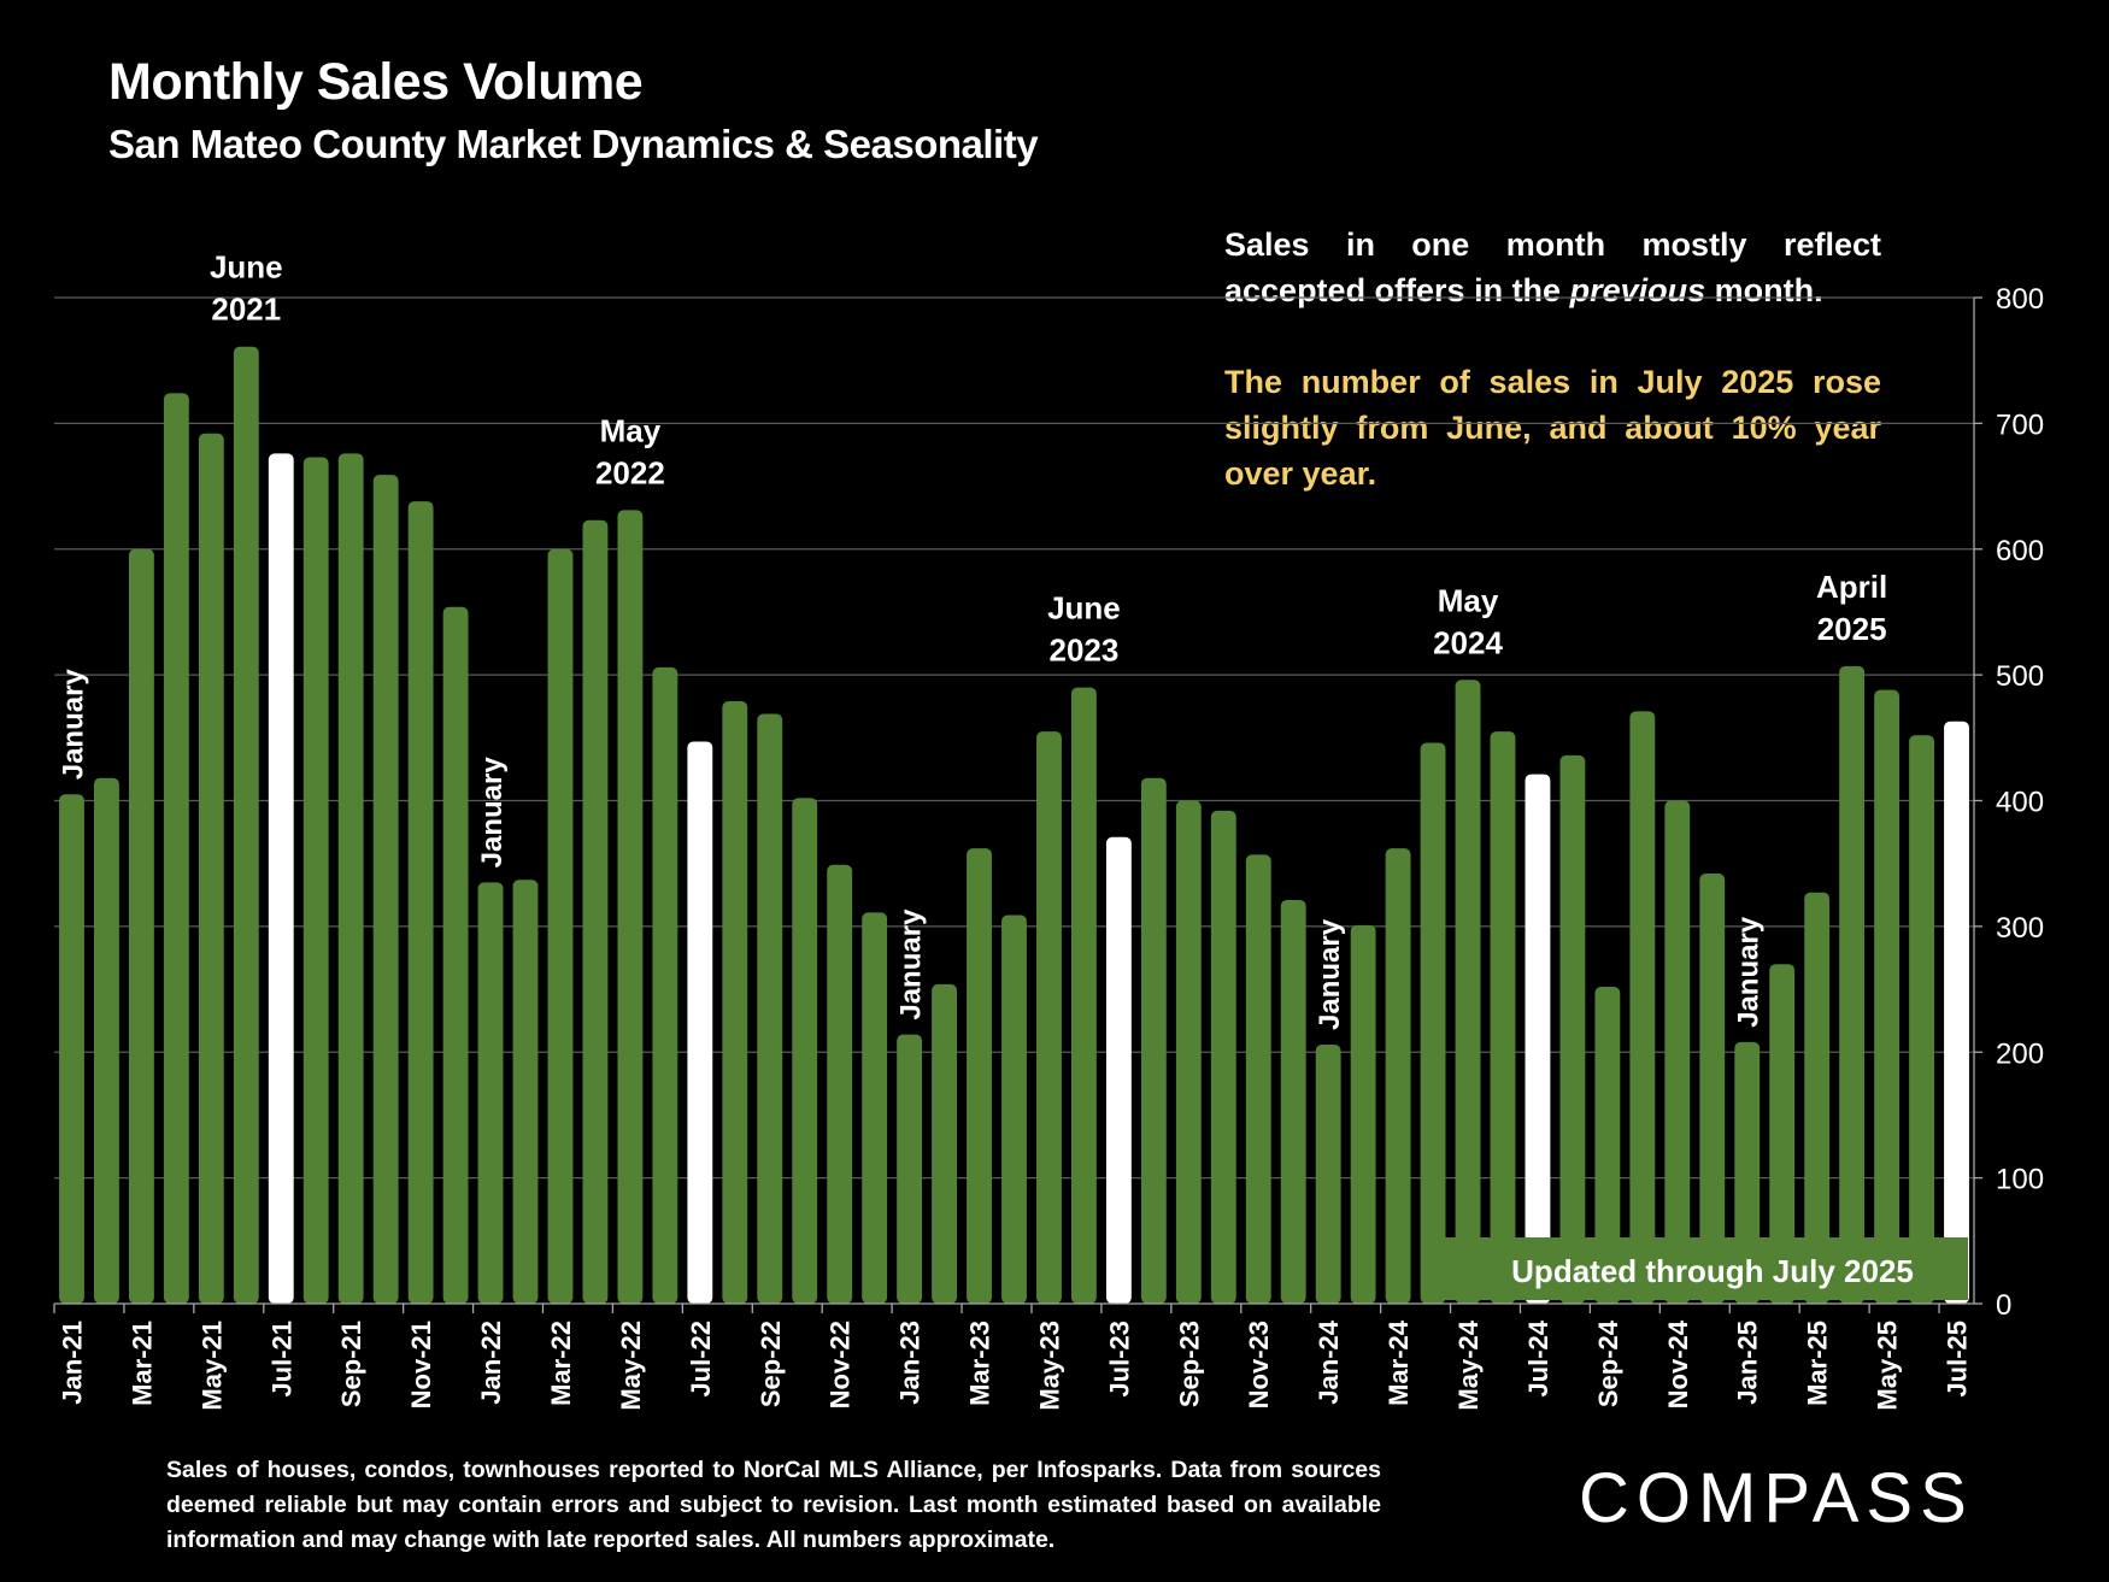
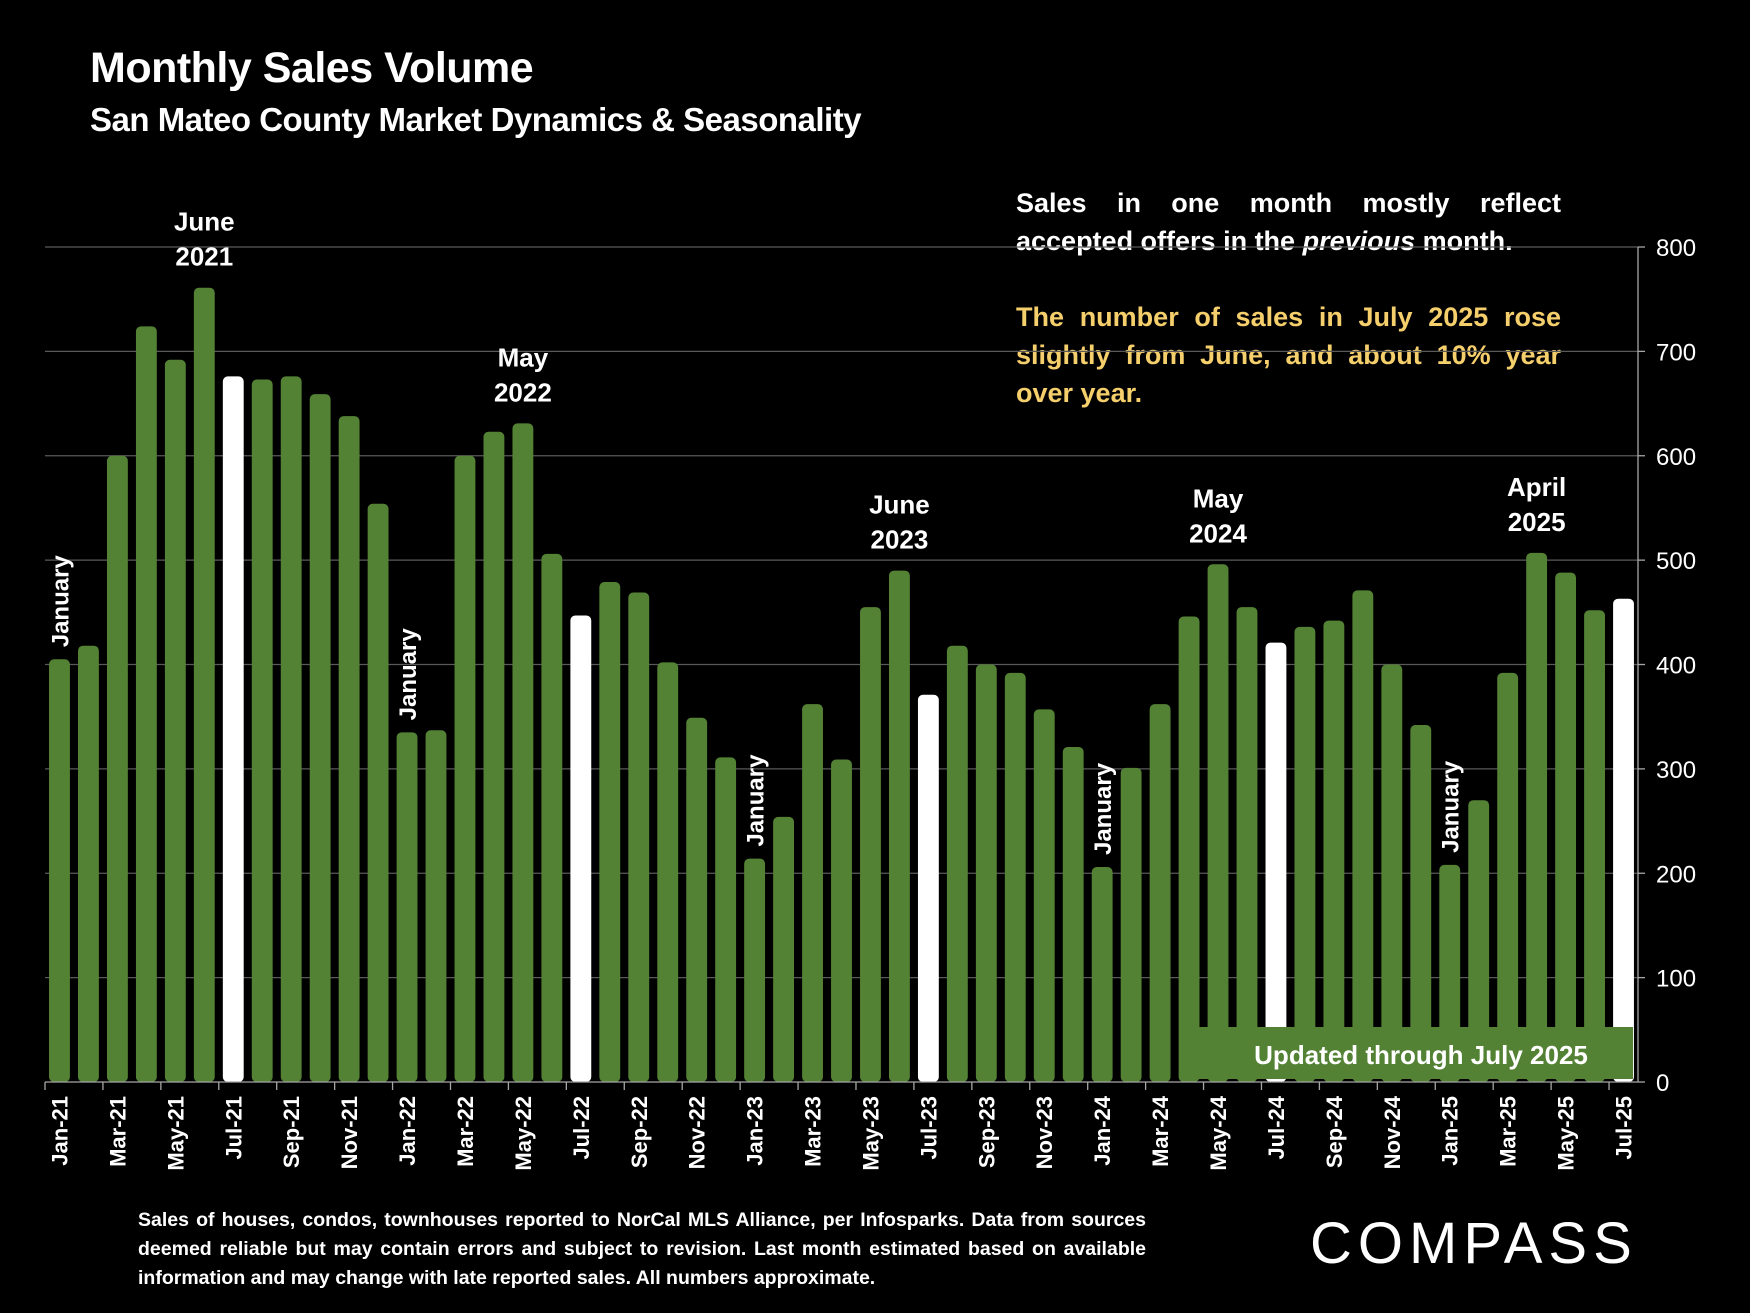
Sep-24: 252 -> 442
Mar-25: 327 -> 392
